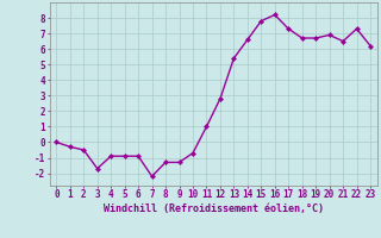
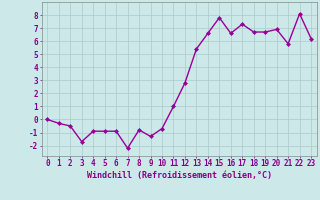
8: -1.3 -> -0.8
16: 8.2 -> 6.6
21: 6.5 -> 5.8
22: 7.3 -> 8.1
